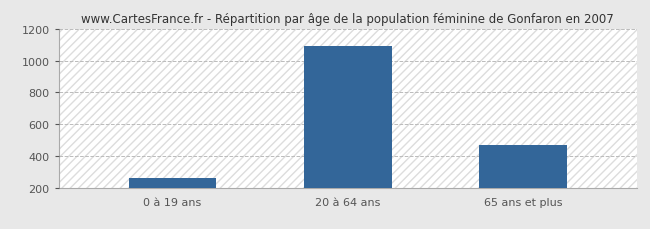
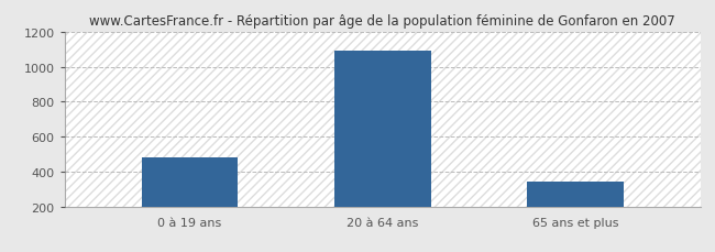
0 à 19 ans: 260 -> 480
65 ans et plus: 470 -> 340
